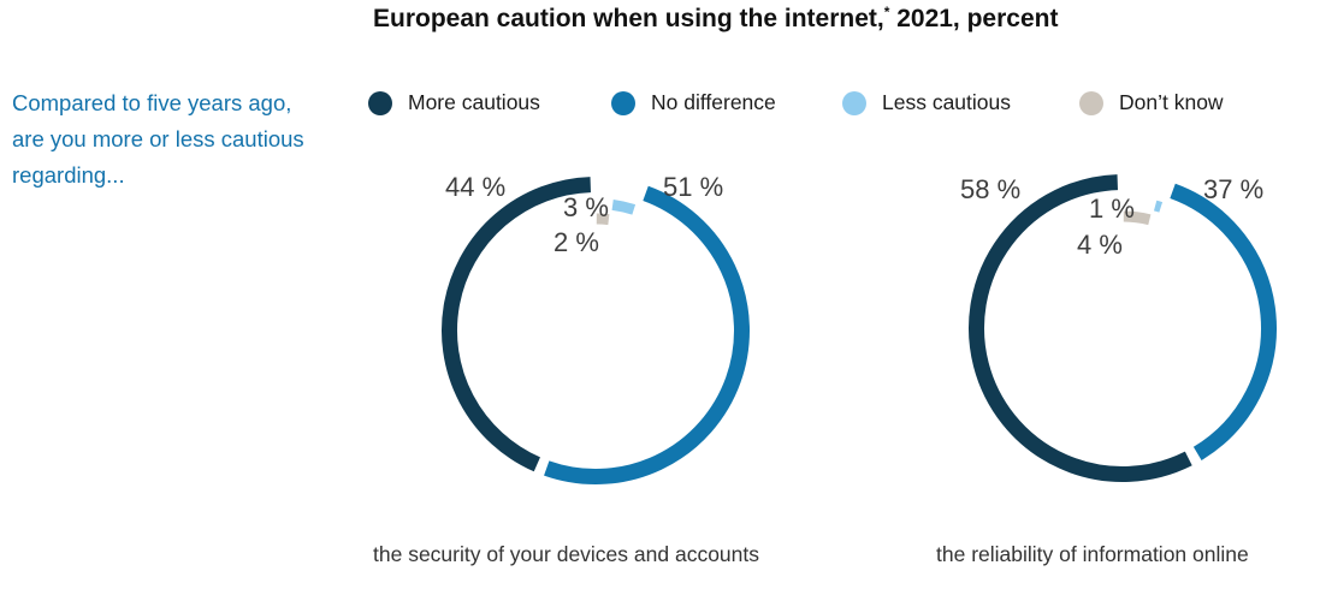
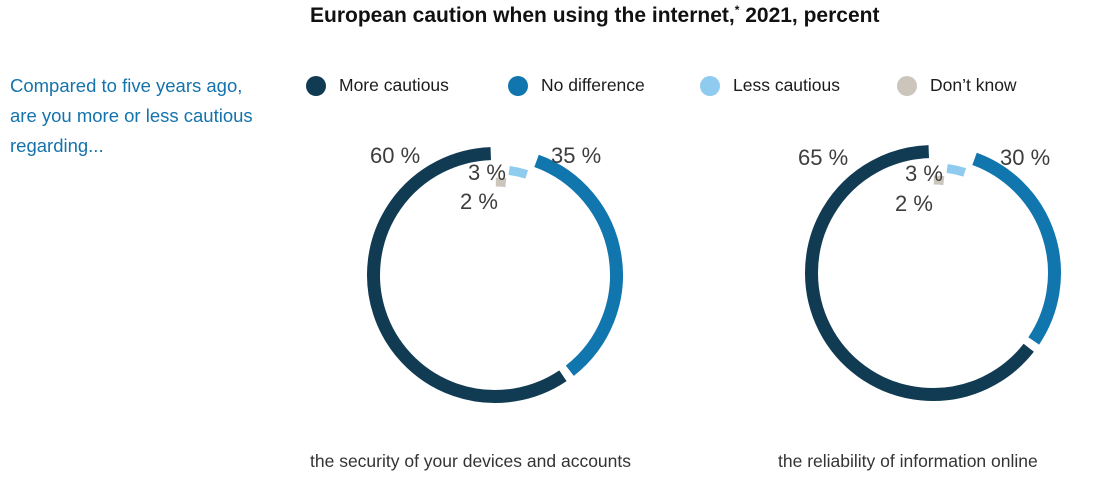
the security of your devices and accounts/More cautious: 44 -> 60
the security of your devices and accounts/No difference: 51 -> 35
the reliability of information online/More cautious: 58 -> 65
the reliability of information online/No difference: 37 -> 30
the reliability of information online/Less cautious: 1 -> 3
the reliability of information online/Don’t know: 4 -> 2
